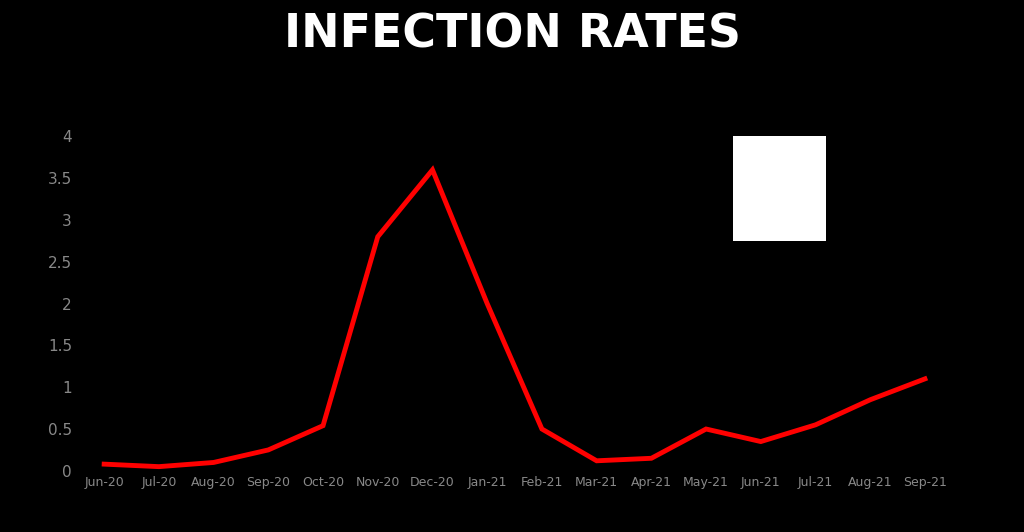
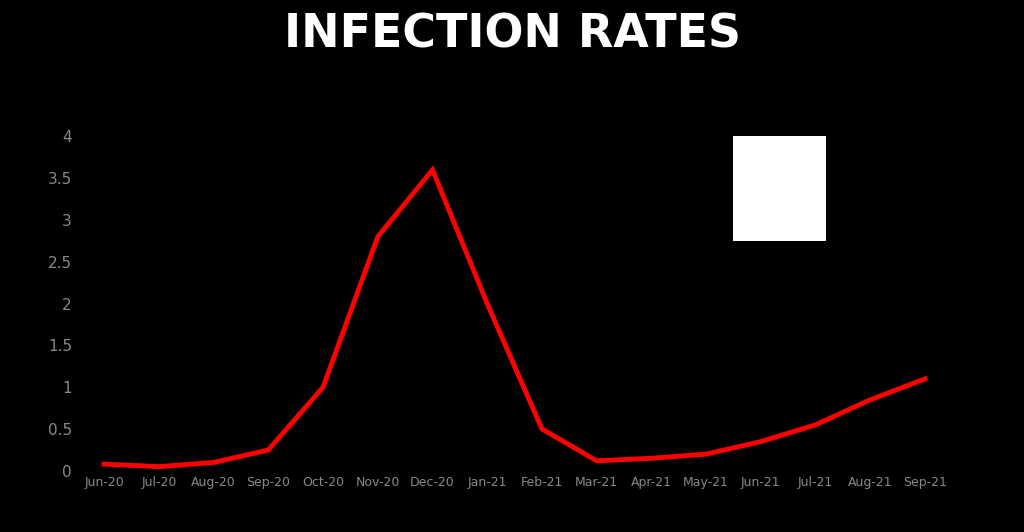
Oct-20: 0.54 -> 1.00
May-21: 0.50 -> 0.20
